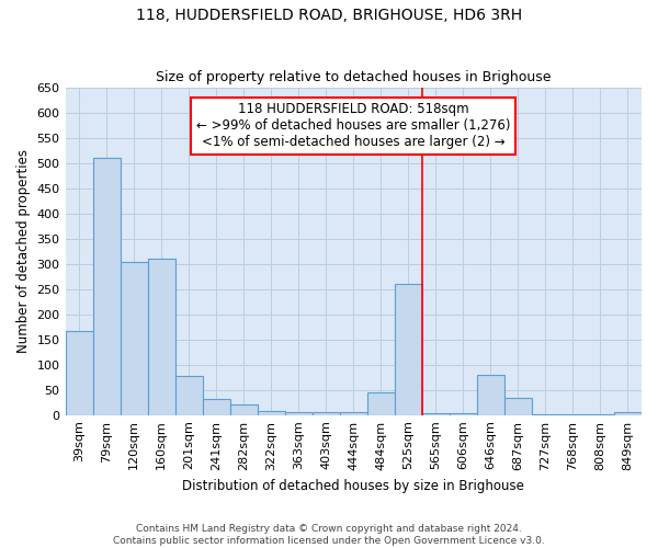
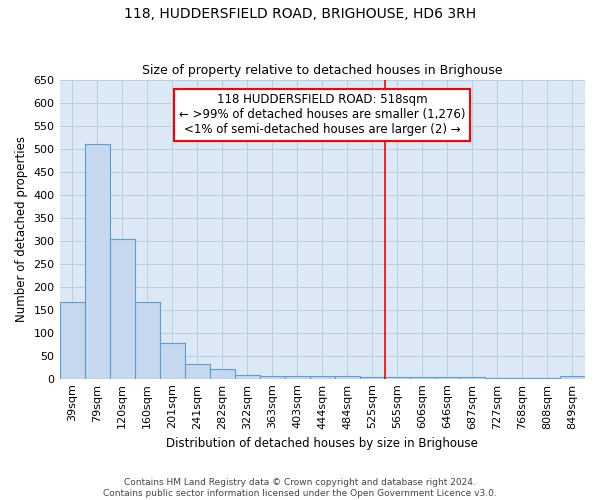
160sqm: 310 -> 167
484sqm: 45 -> 5
525sqm: 260 -> 4
646sqm: 80 -> 3
687sqm: 35 -> 3
